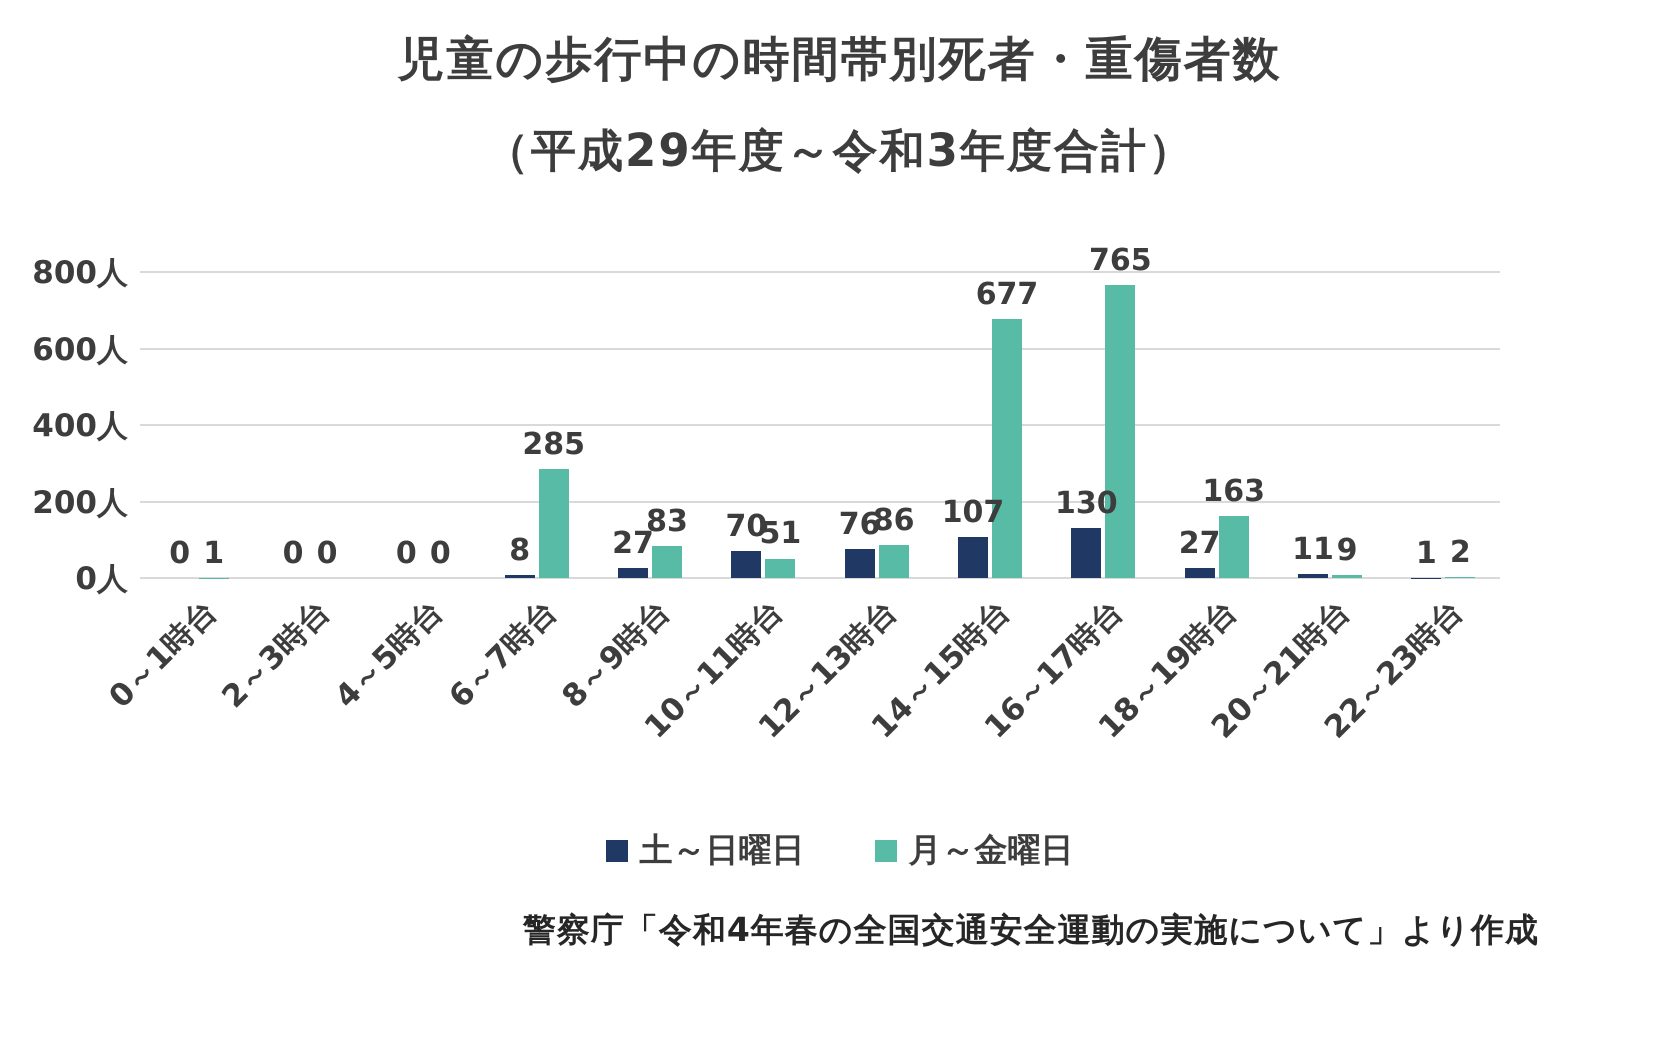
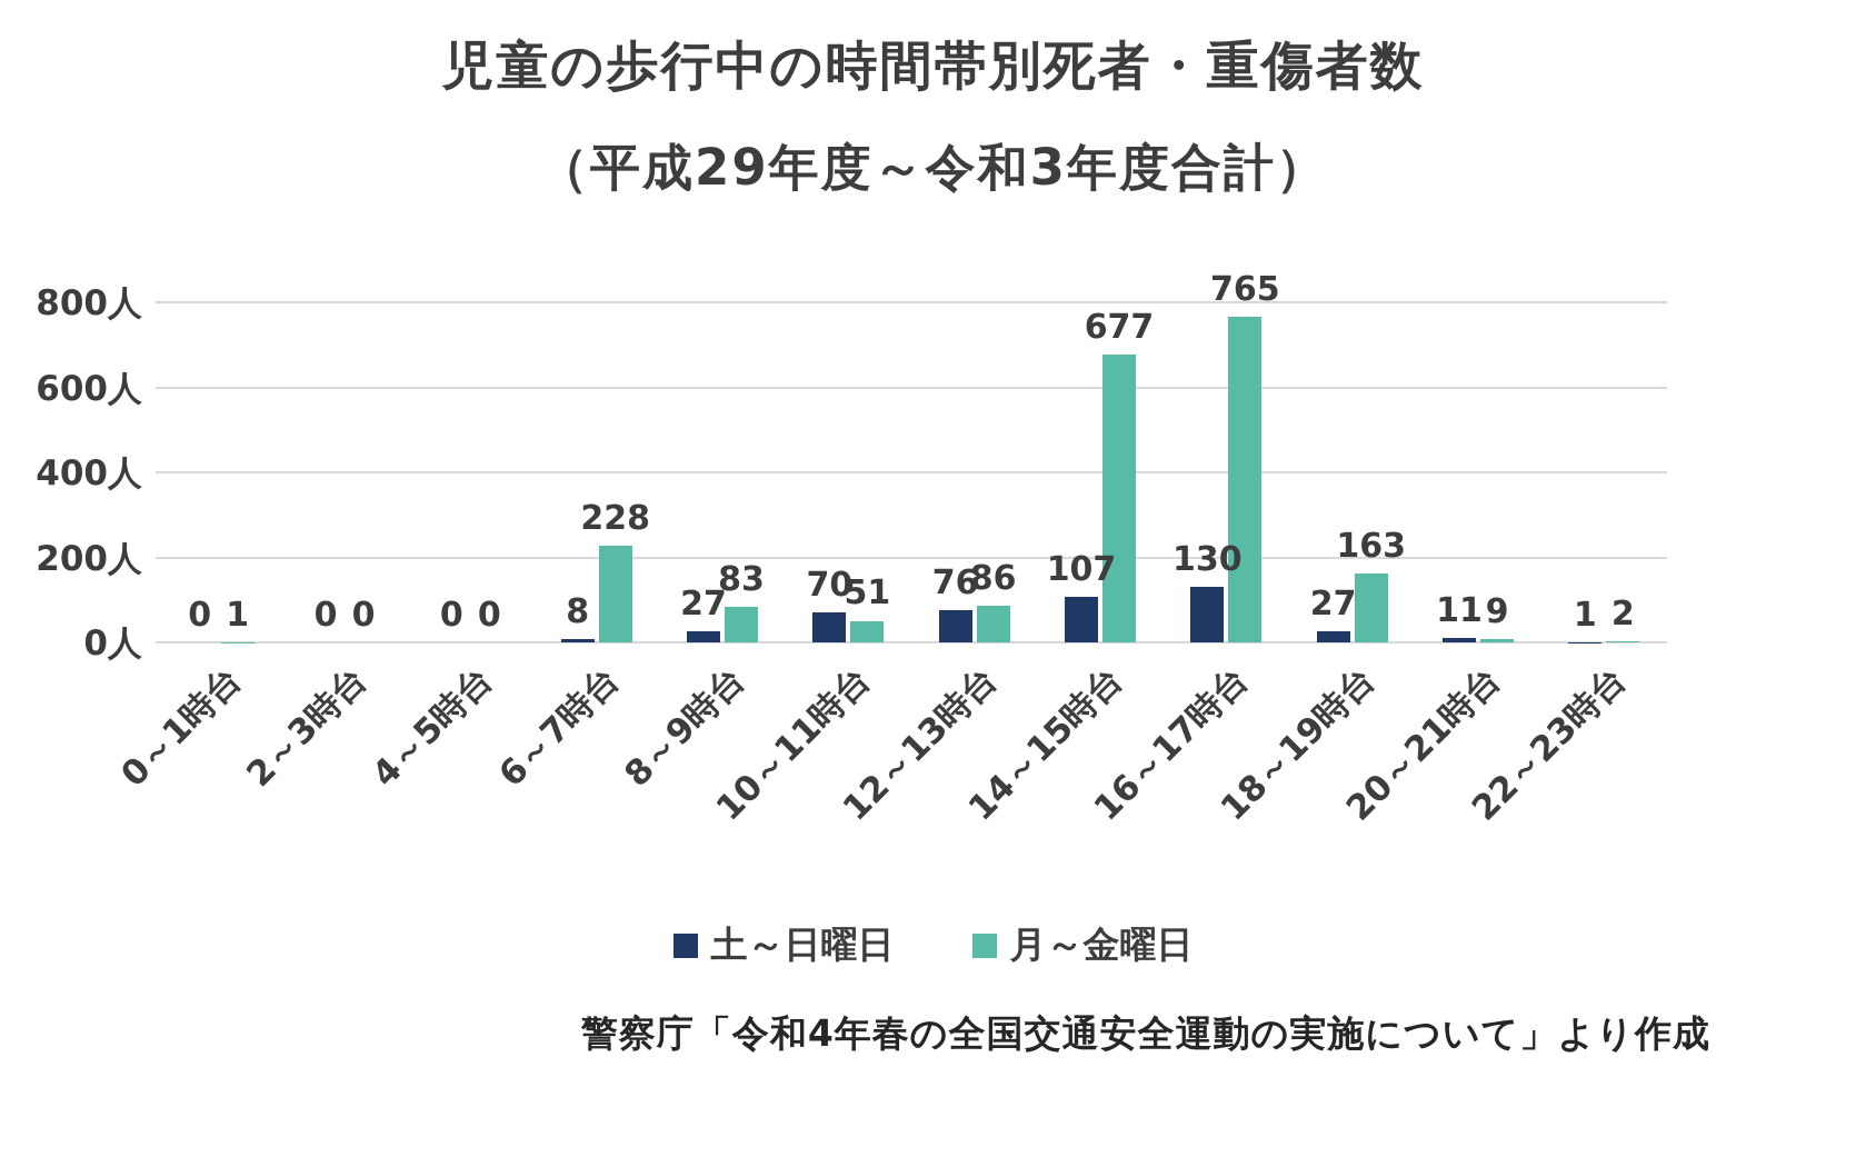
月～金曜日/6～7時台: 285 -> 228
